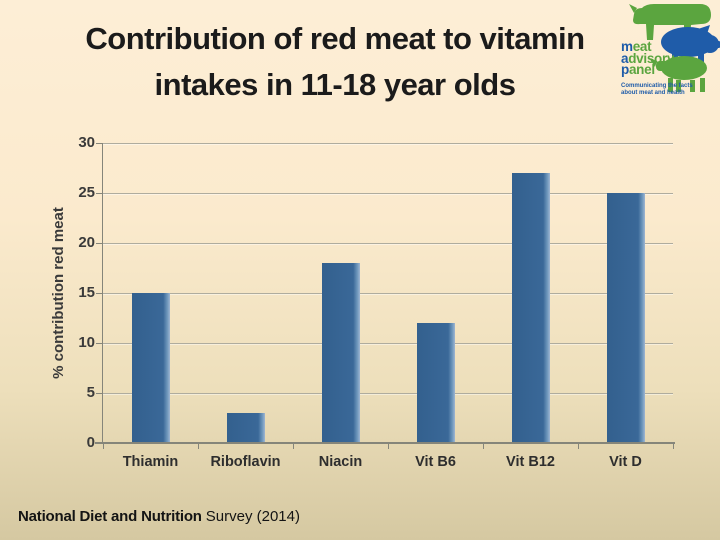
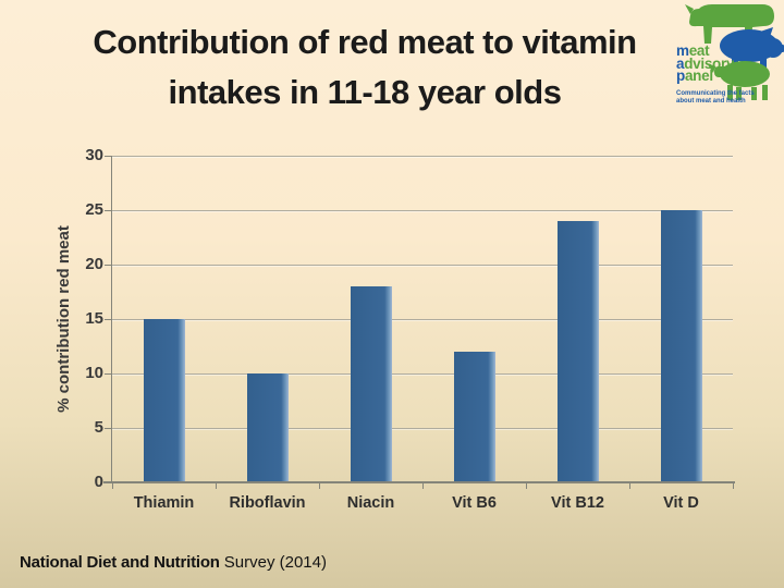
Riboflavin: 3 -> 10
Vit B12: 27 -> 24
